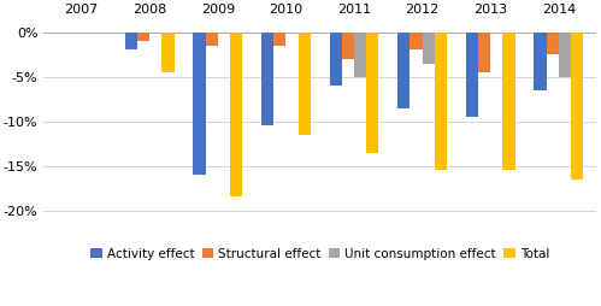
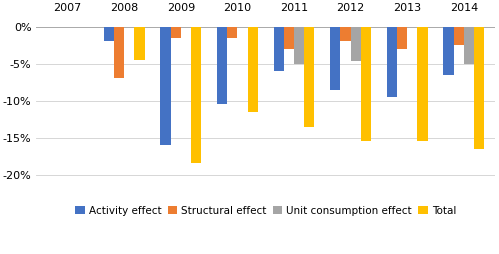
Structural effect/2008: -1.0% -> -7.0%
Unit consumption effect/2012: -3.5% -> -4.6%
Structural effect/2013: -4.5% -> -3.0%
